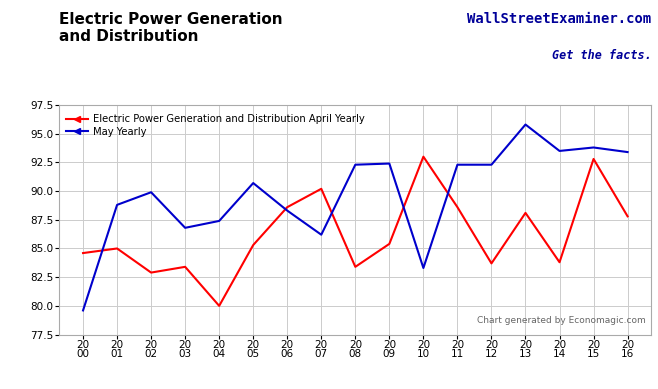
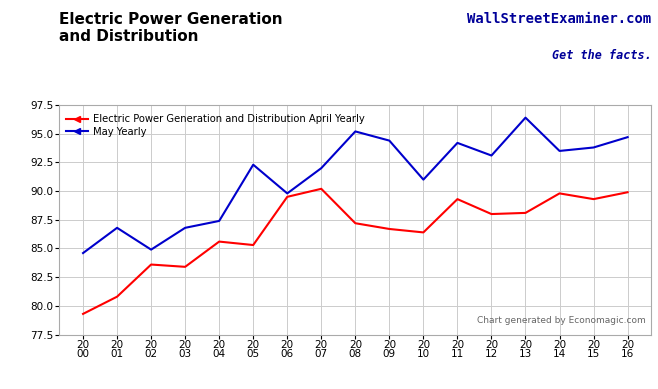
Electric Power Generation and Distribution April Yearly/20 00: 84.6 -> 79.3
May Yearly/20 00: 79.6 -> 84.6
Electric Power Generation and Distribution April Yearly/20 01: 85.0 -> 80.8
May Yearly/20 01: 88.8 -> 86.8
Electric Power Generation and Distribution April Yearly/20 02: 82.9 -> 83.6
May Yearly/20 02: 89.9 -> 84.9
Electric Power Generation and Distribution April Yearly/20 04: 80.0 -> 85.6
May Yearly/20 05: 90.7 -> 92.3
Electric Power Generation and Distribution April Yearly/20 06: 88.6 -> 89.5
May Yearly/20 06: 88.3 -> 89.8
May Yearly/20 07: 86.2 -> 92.0
Electric Power Generation and Distribution April Yearly/20 08: 83.4 -> 87.2
May Yearly/20 08: 92.3 -> 95.2
Electric Power Generation and Distribution April Yearly/20 09: 85.4 -> 86.7
May Yearly/20 09: 92.4 -> 94.4
Electric Power Generation and Distribution April Yearly/20 10: 93.0 -> 86.4
May Yearly/20 10: 83.3 -> 91.0
Electric Power Generation and Distribution April Yearly/20 11: 88.6 -> 89.3
May Yearly/20 11: 92.3 -> 94.2
Electric Power Generation and Distribution April Yearly/20 12: 83.7 -> 88.0
May Yearly/20 12: 92.3 -> 93.1
May Yearly/20 13: 95.8 -> 96.4
Electric Power Generation and Distribution April Yearly/20 14: 83.8 -> 89.8
Electric Power Generation and Distribution April Yearly/20 15: 92.8 -> 89.3
Electric Power Generation and Distribution April Yearly/20 16: 87.8 -> 89.9
May Yearly/20 16: 93.4 -> 94.7
